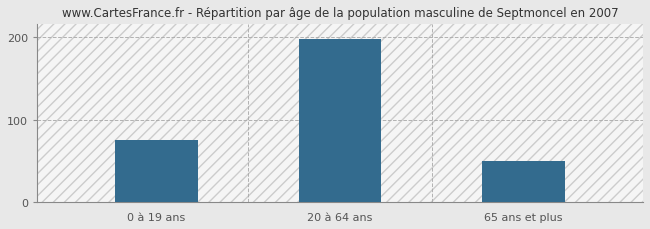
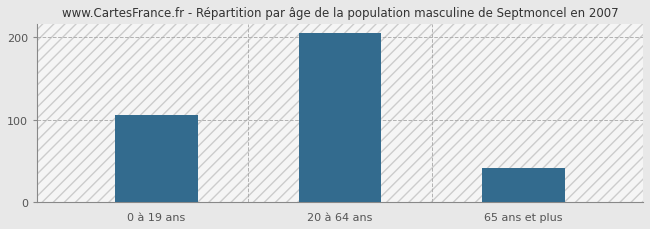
0 à 19 ans: 75 -> 106
20 à 64 ans: 197 -> 204
65 ans et plus: 50 -> 42
